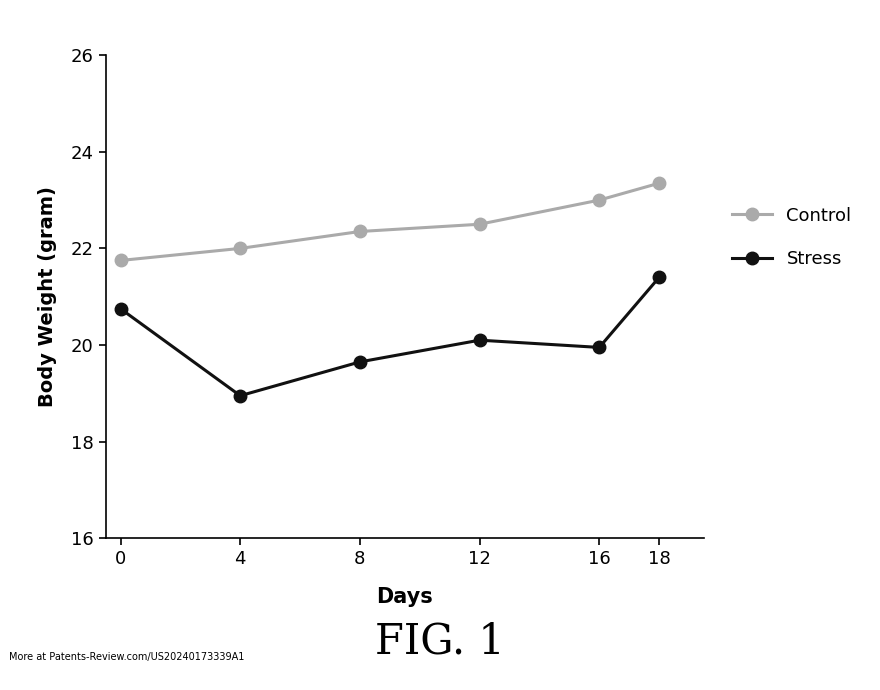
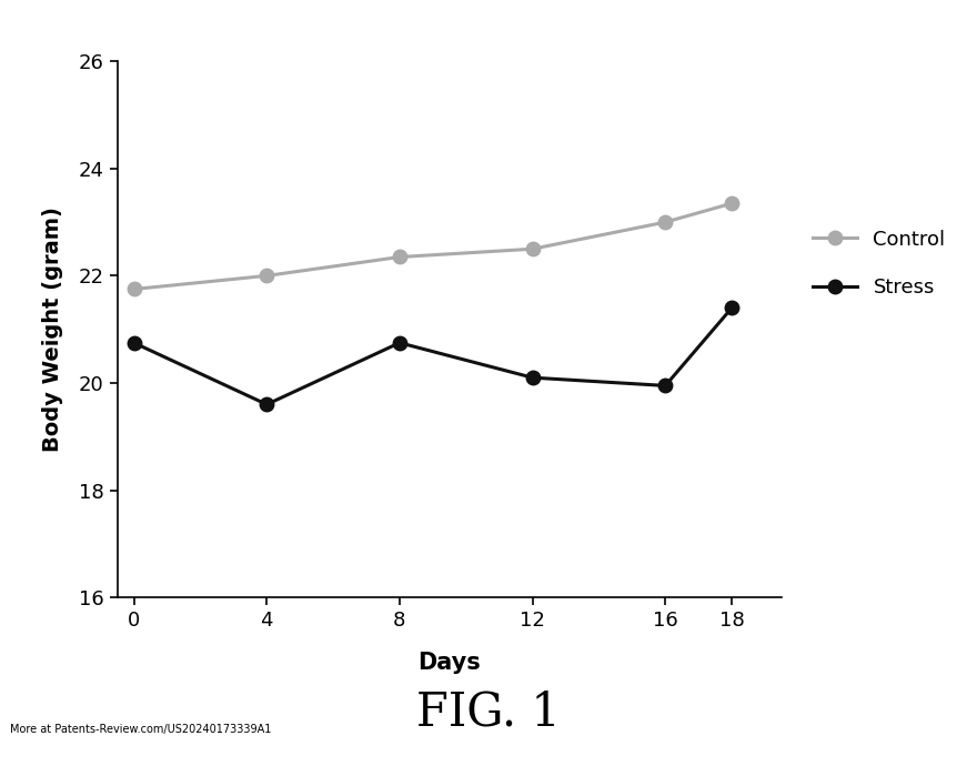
Stress/4: 18.95 -> 19.60
Stress/8: 19.65 -> 20.75
